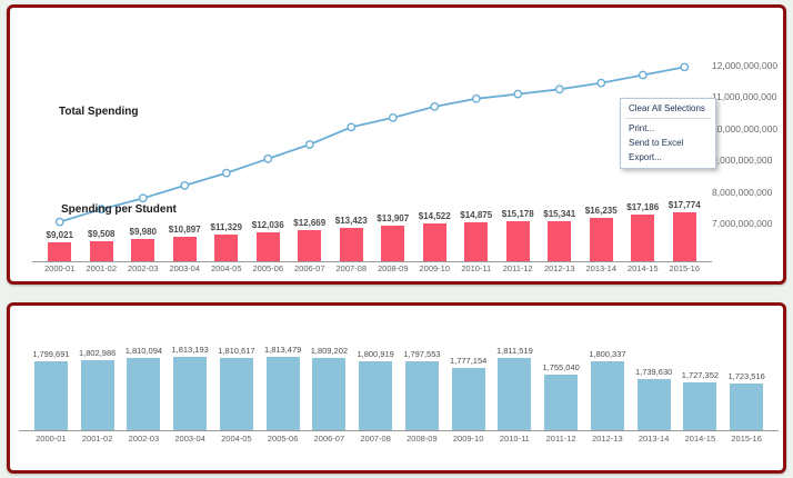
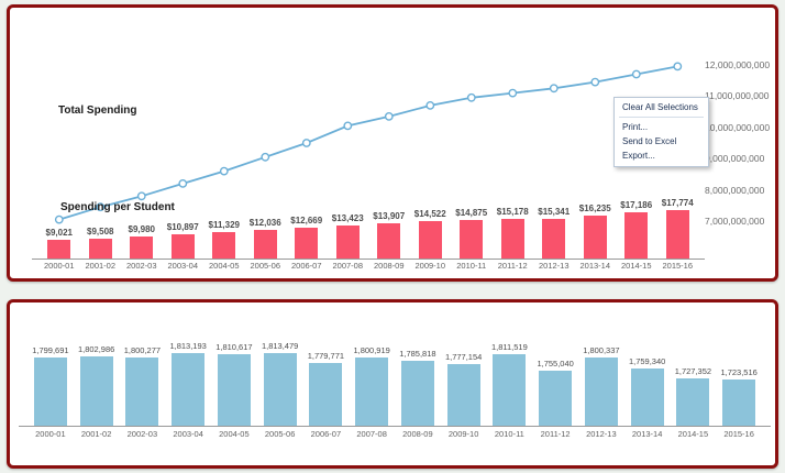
Pennsylvania K-12 Enrollment/2002-03: 1,810,094 -> 1,800,277
Pennsylvania K-12 Enrollment/2006-07: 1,809,202 -> 1,779,771
Pennsylvania K-12 Enrollment/2008-09: 1,797,553 -> 1,785,818
Pennsylvania K-12 Enrollment/2013-14: 1,739,630 -> 1,759,340
